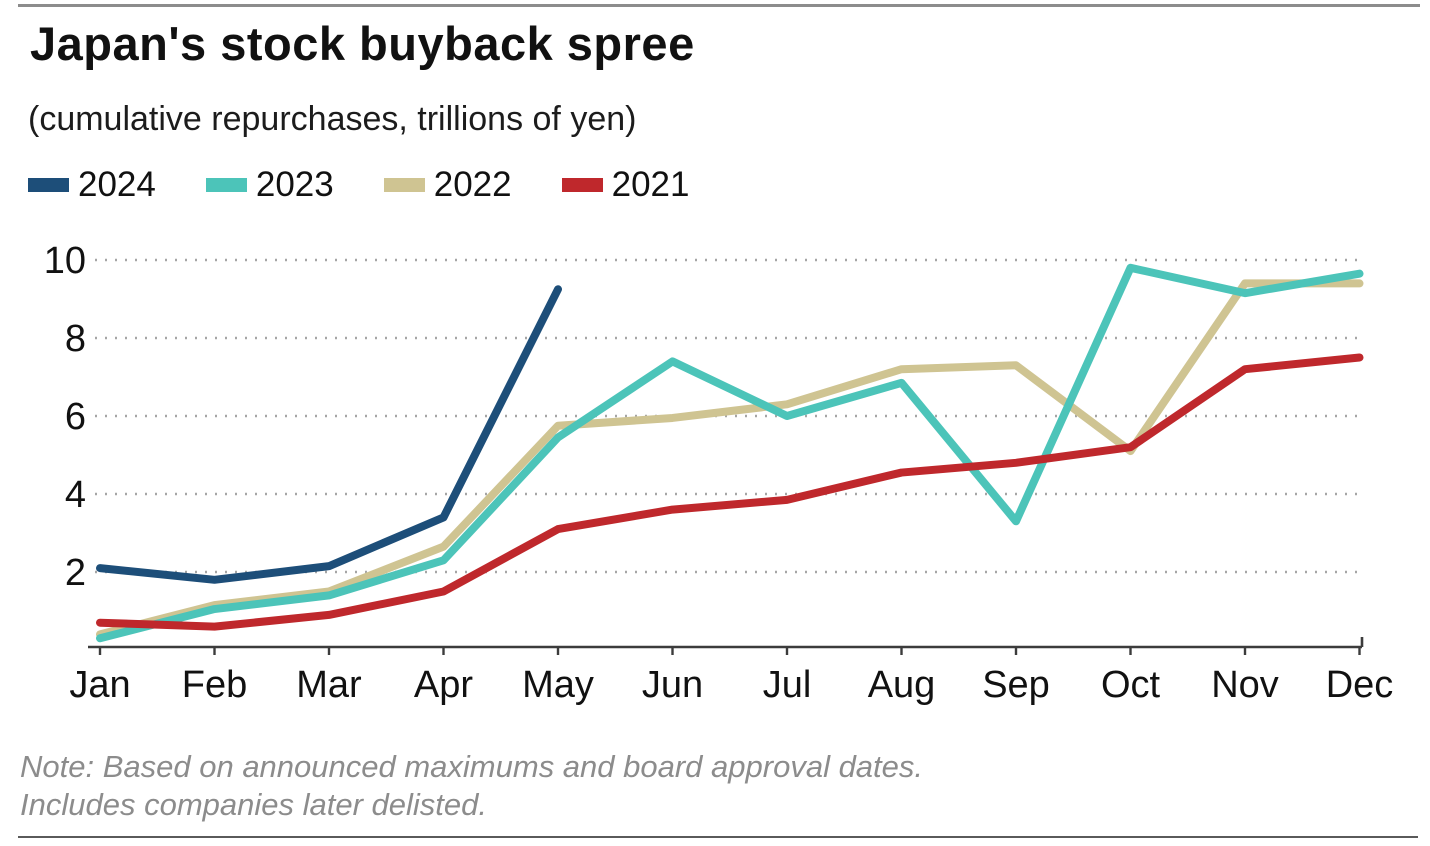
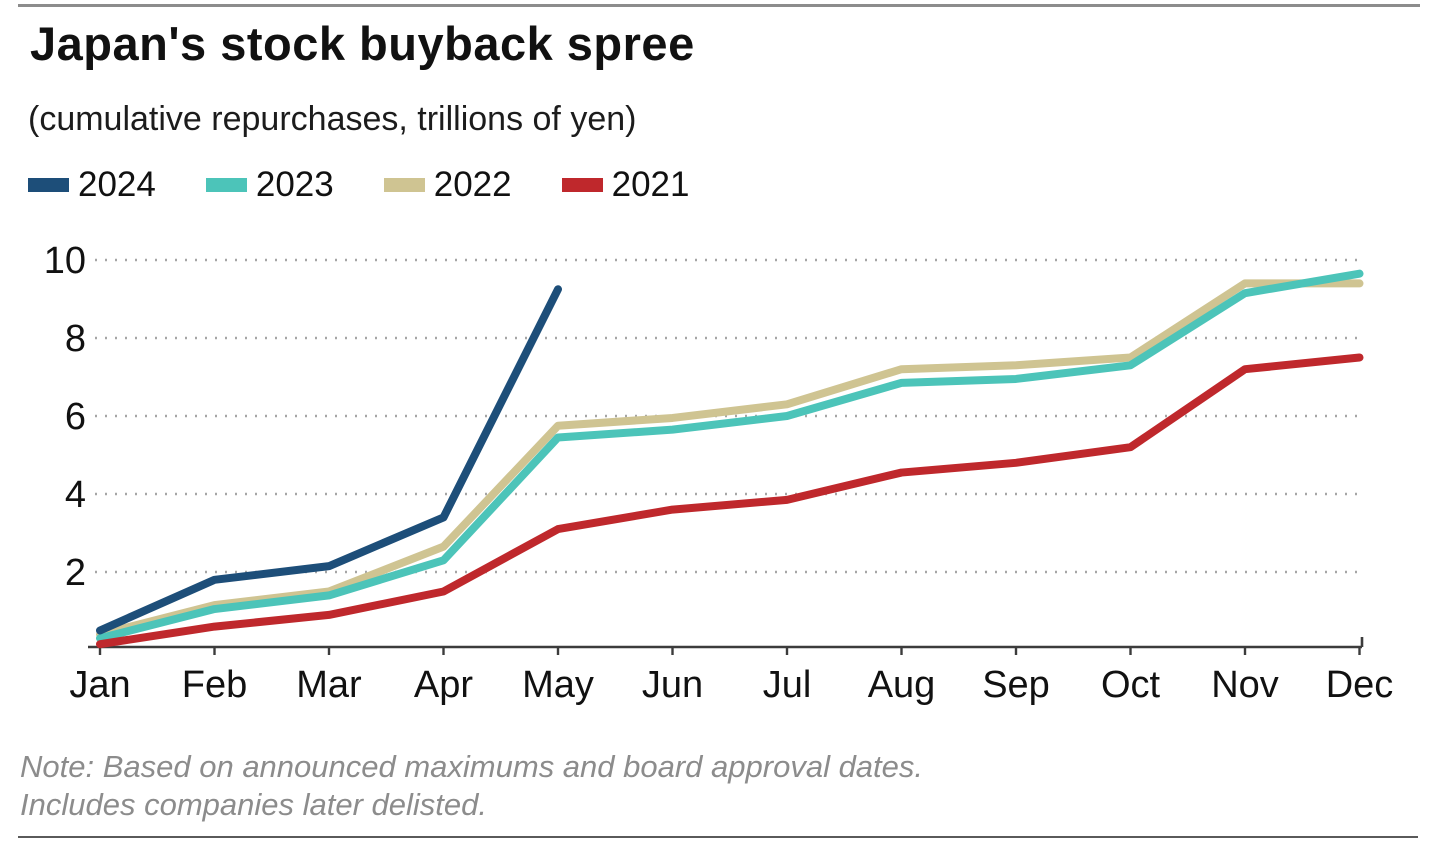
2024/Jan: 2.1 -> 0.5
2021/Jan: 0.7 -> 0.1
2023/Jun: 7.4 -> 5.7
2023/Sep: 3.3 -> 7.0
2023/Oct: 9.8 -> 7.3
2022/Oct: 5.1 -> 7.5
